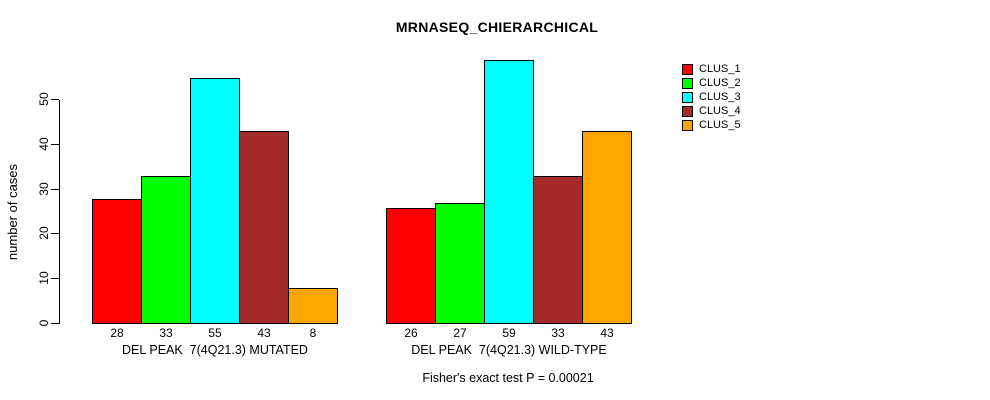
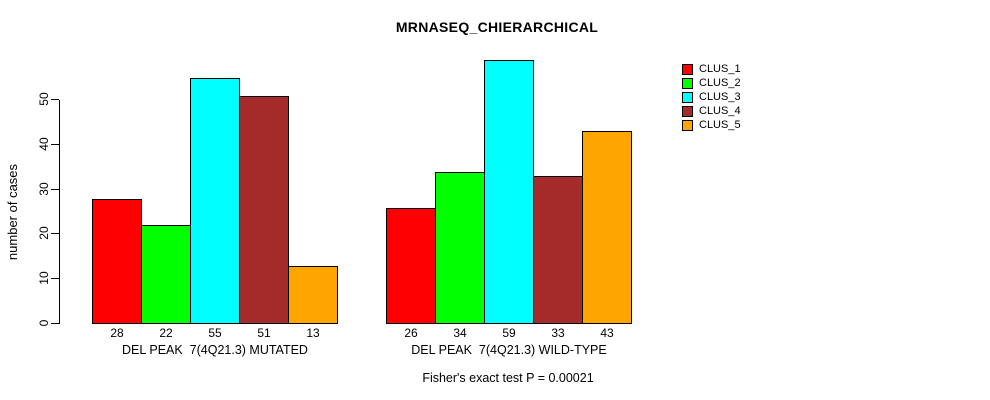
CLUS_2/DEL PEAK 7(4Q21.3) MUTATED: 33 -> 22
CLUS_4/DEL PEAK 7(4Q21.3) MUTATED: 43 -> 51
CLUS_5/DEL PEAK 7(4Q21.3) MUTATED: 8 -> 13
CLUS_2/DEL PEAK 7(4Q21.3) WILD-TYPE: 27 -> 34
